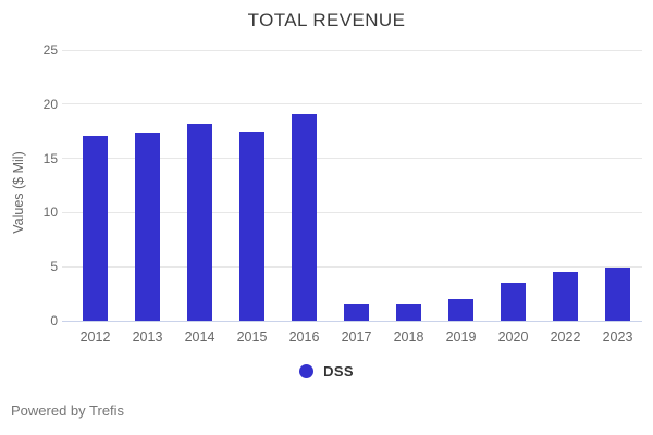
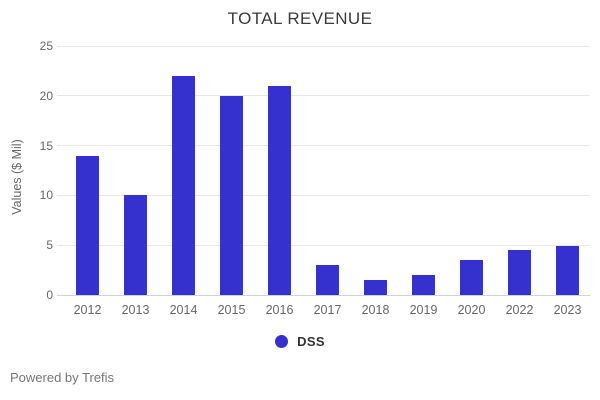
2012: 17 -> 14
2013: 17 -> 10
2014: 18 -> 22
2015: 18 -> 20
2016: 19 -> 21
2017: 2 -> 3
